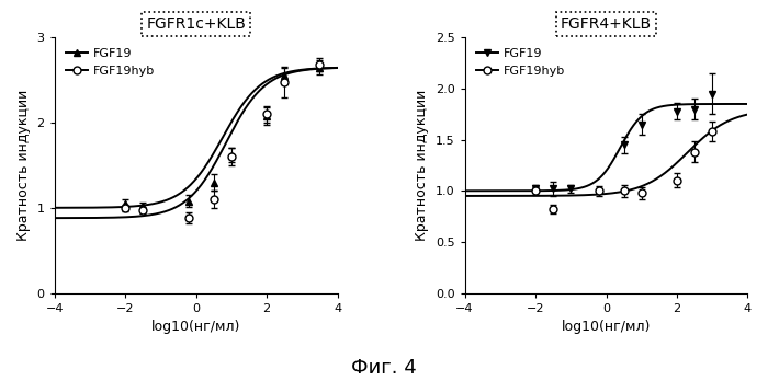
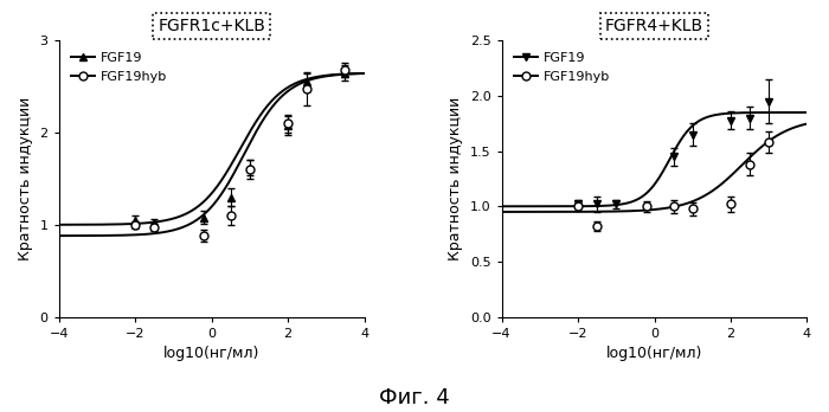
FGFR4+KLB/FGF19hyb/2: 1.10 -> 1.02
